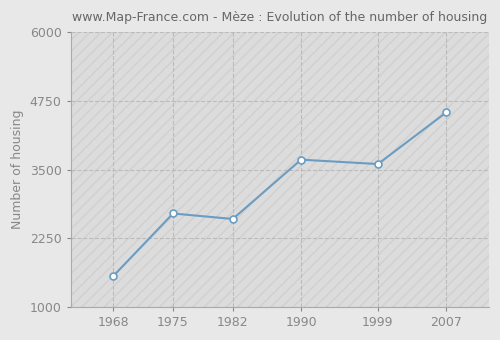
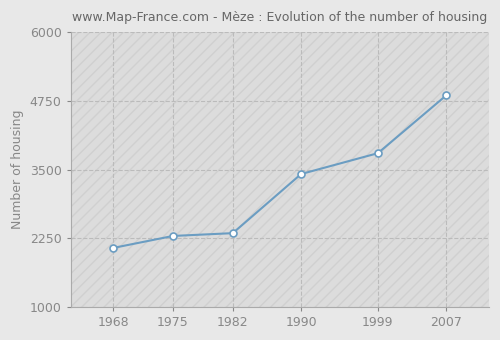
1968: 1560 -> 2070
1975: 2700 -> 2290
1982: 2600 -> 2340
1990: 3680 -> 3420
1999: 3600 -> 3800
2007: 4540 -> 4850
